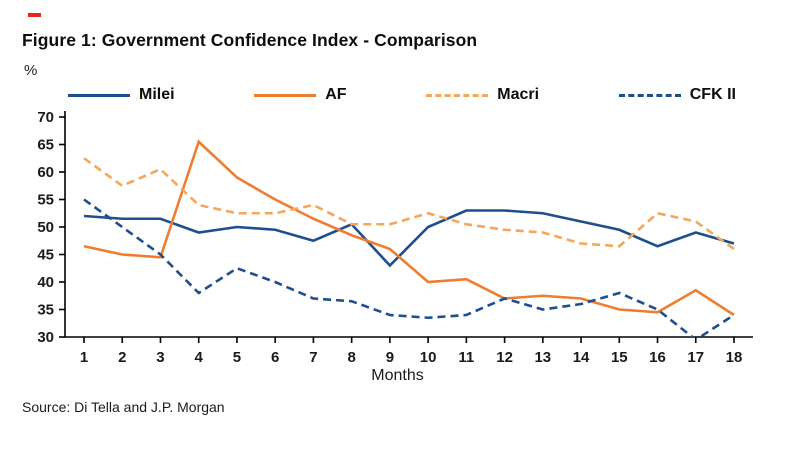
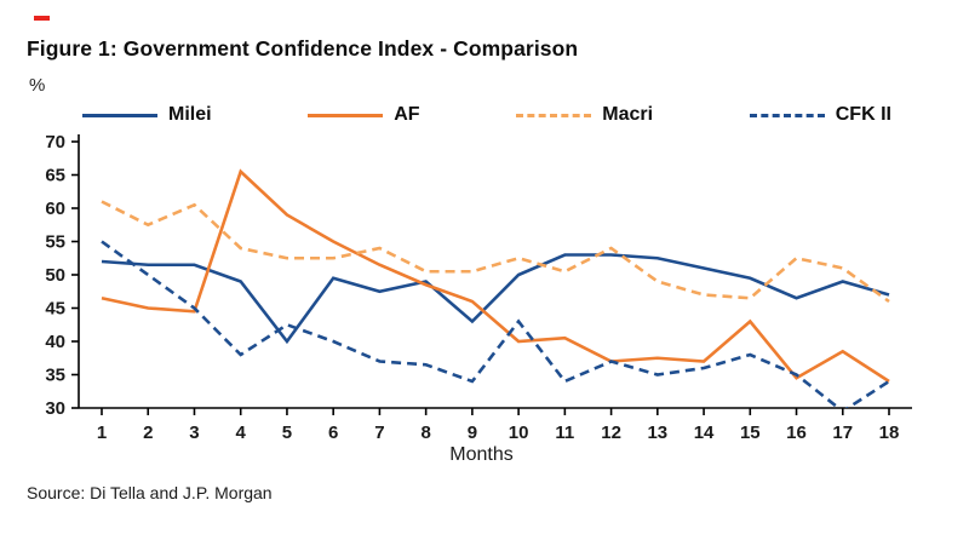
Macri/1: 62 -> 61
Milei/5: 50 -> 40
Milei/8: 50 -> 49
CFK II/10: 34 -> 43
Macri/12: 50 -> 54
AF/15: 35 -> 43
